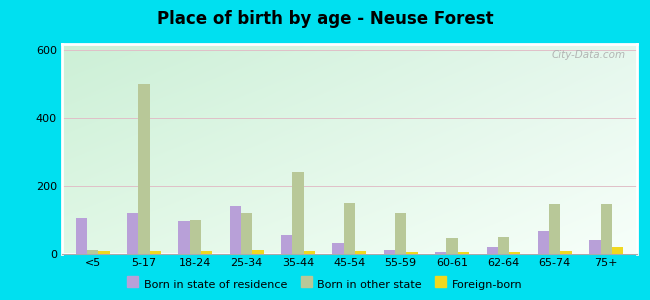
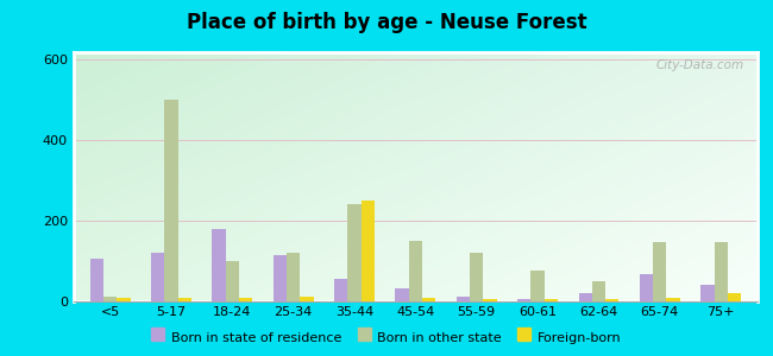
Born in state of residence/18-24: 95 -> 180
Born in state of residence/25-34: 140 -> 115
Foreign-born/35-44: 7 -> 250
Born in other state/60-61: 45 -> 75
